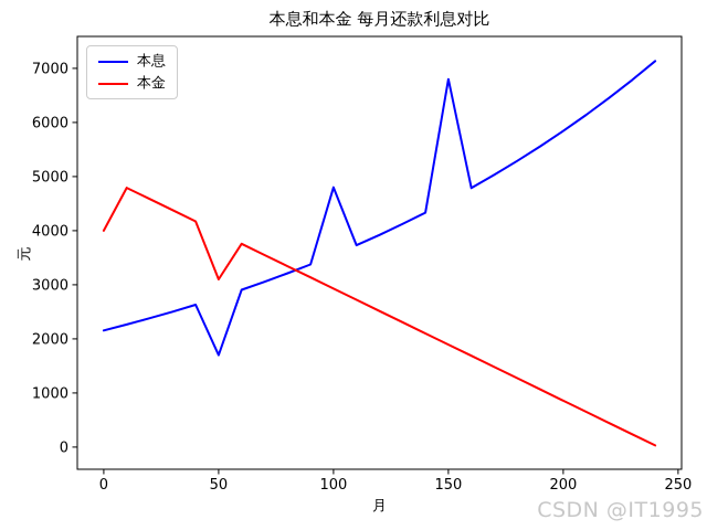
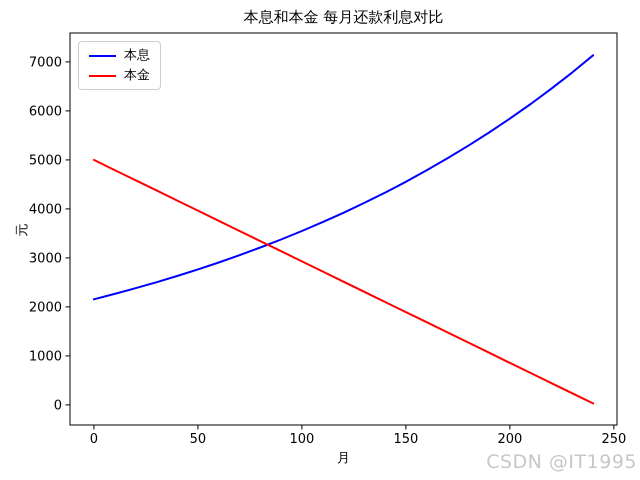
本金/0: 4000 -> 5000
本息/50: 1700 -> 2800
本金/50: 3100 -> 4000
本息/100: 4800 -> 3500
本息/150: 6800 -> 4600
